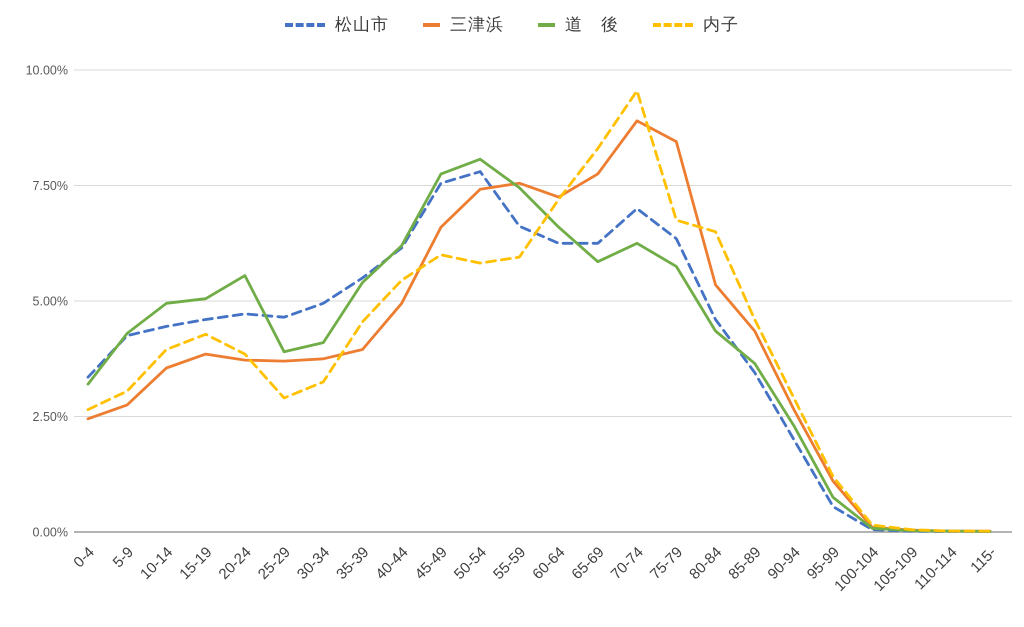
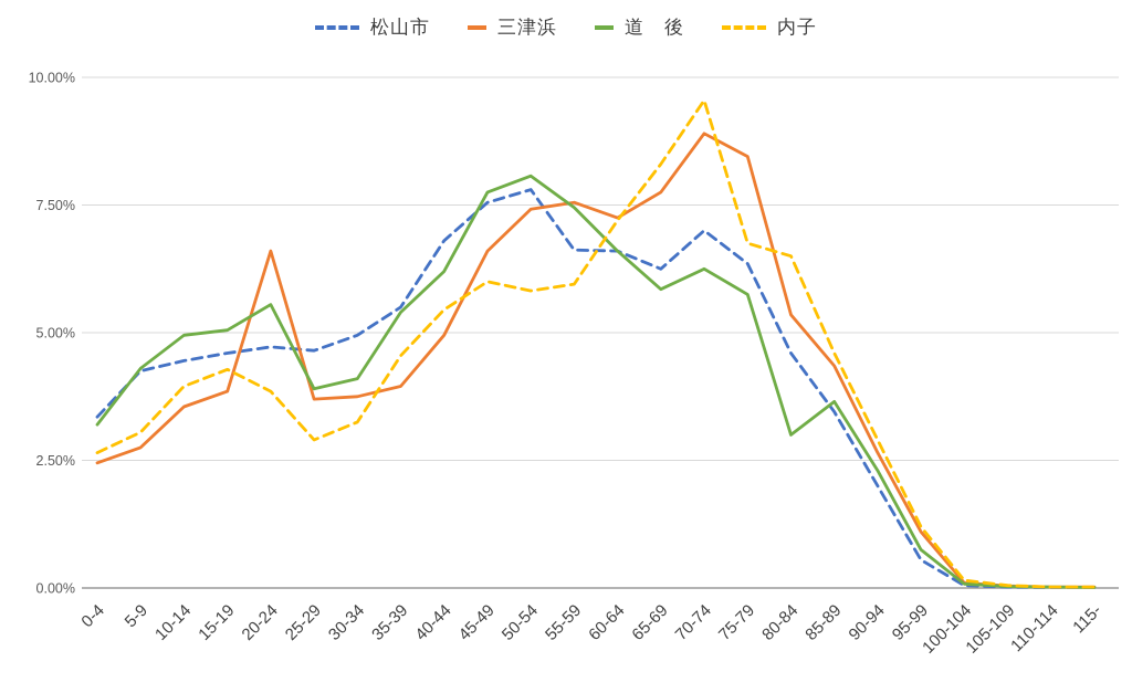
三津浜/20-24: 3.7% -> 6.6%
松山市/40-44: 6.2% -> 6.8%
松山市/60-64: 6.2% -> 6.6%
道 後/80-84: 4.3% -> 3.0%
